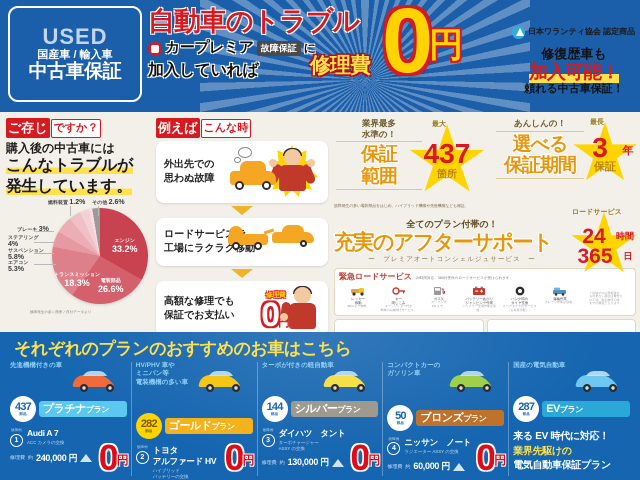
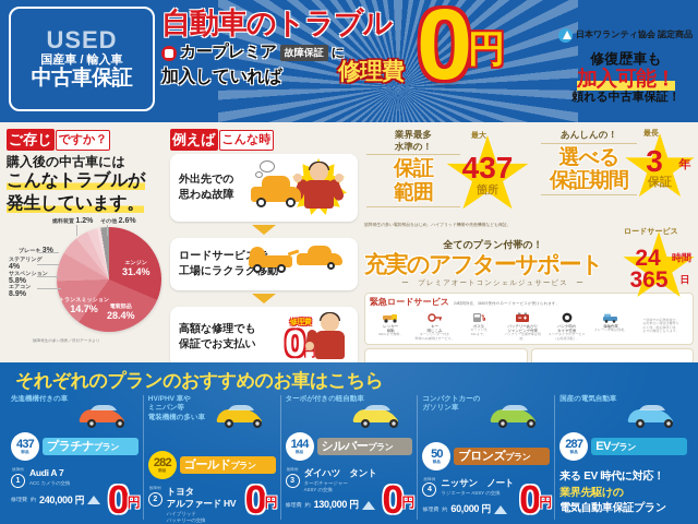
エンジン: 33.2% -> 31.4%
電装部品: 26.6% -> 28.4%
トランスミッション: 18.3% -> 14.7%
エアコン: 5.3% -> 8.9%
